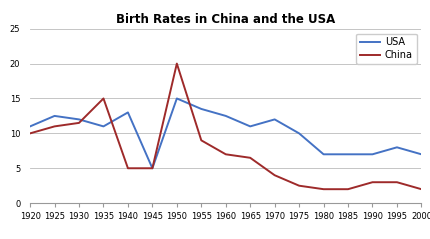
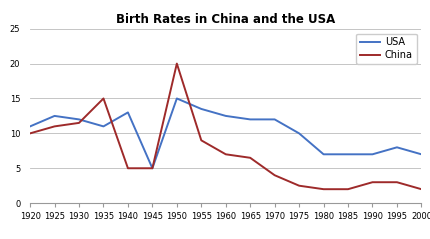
USA/1965: 11.0 -> 12.0
